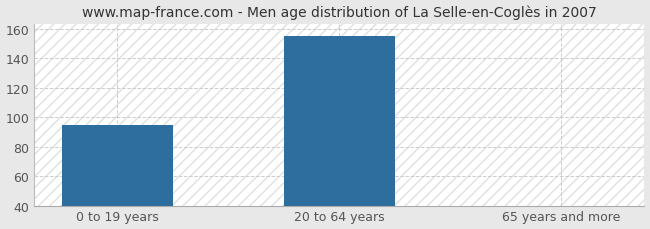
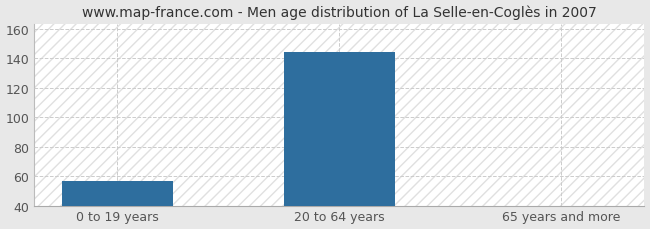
0 to 19 years: 95 -> 57
20 to 64 years: 155 -> 144
